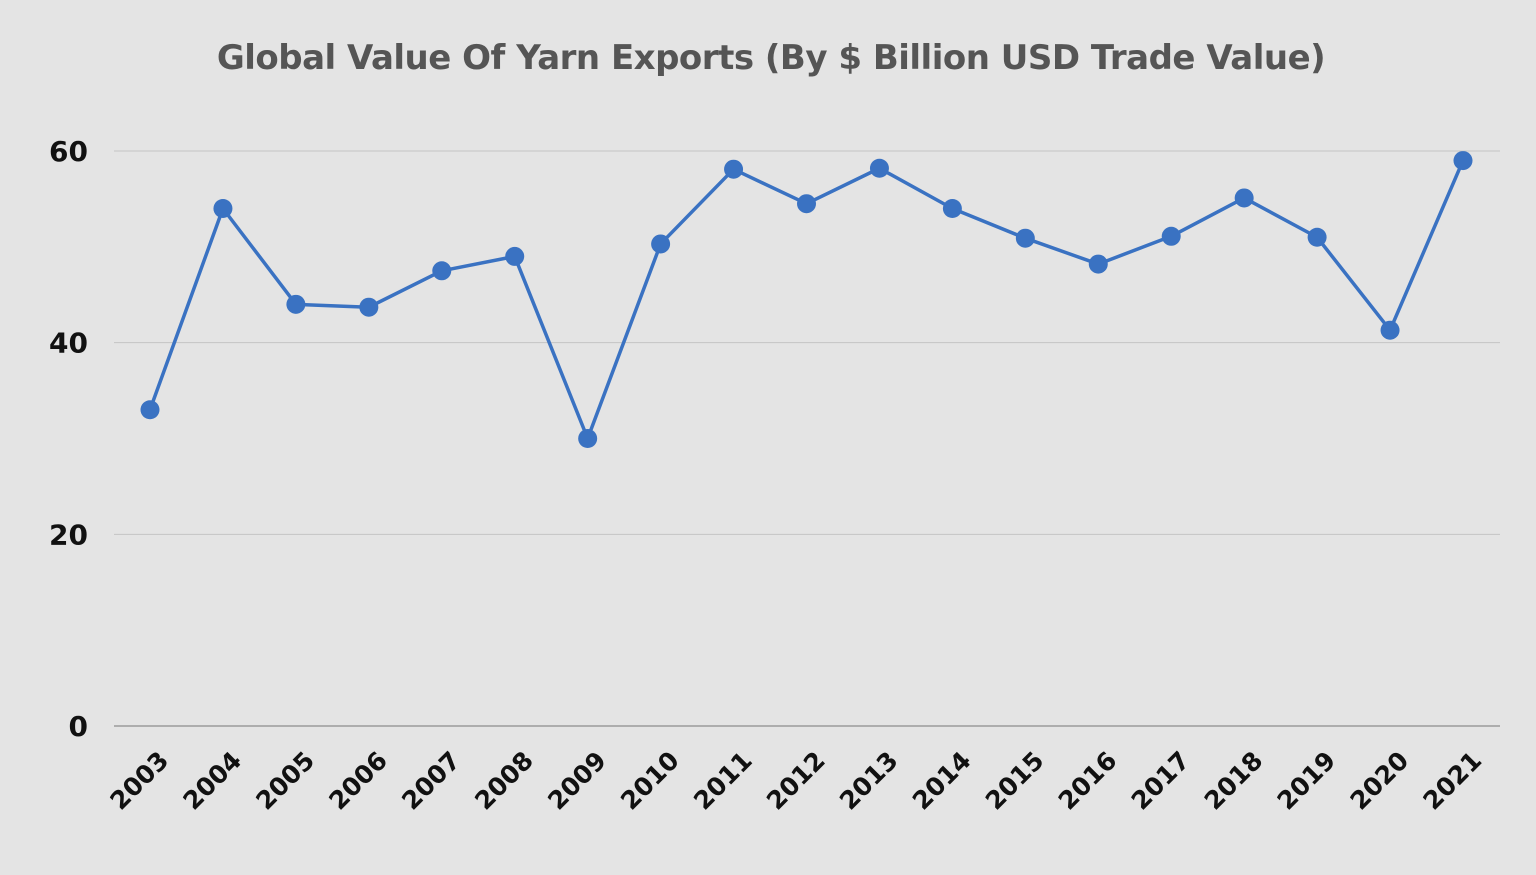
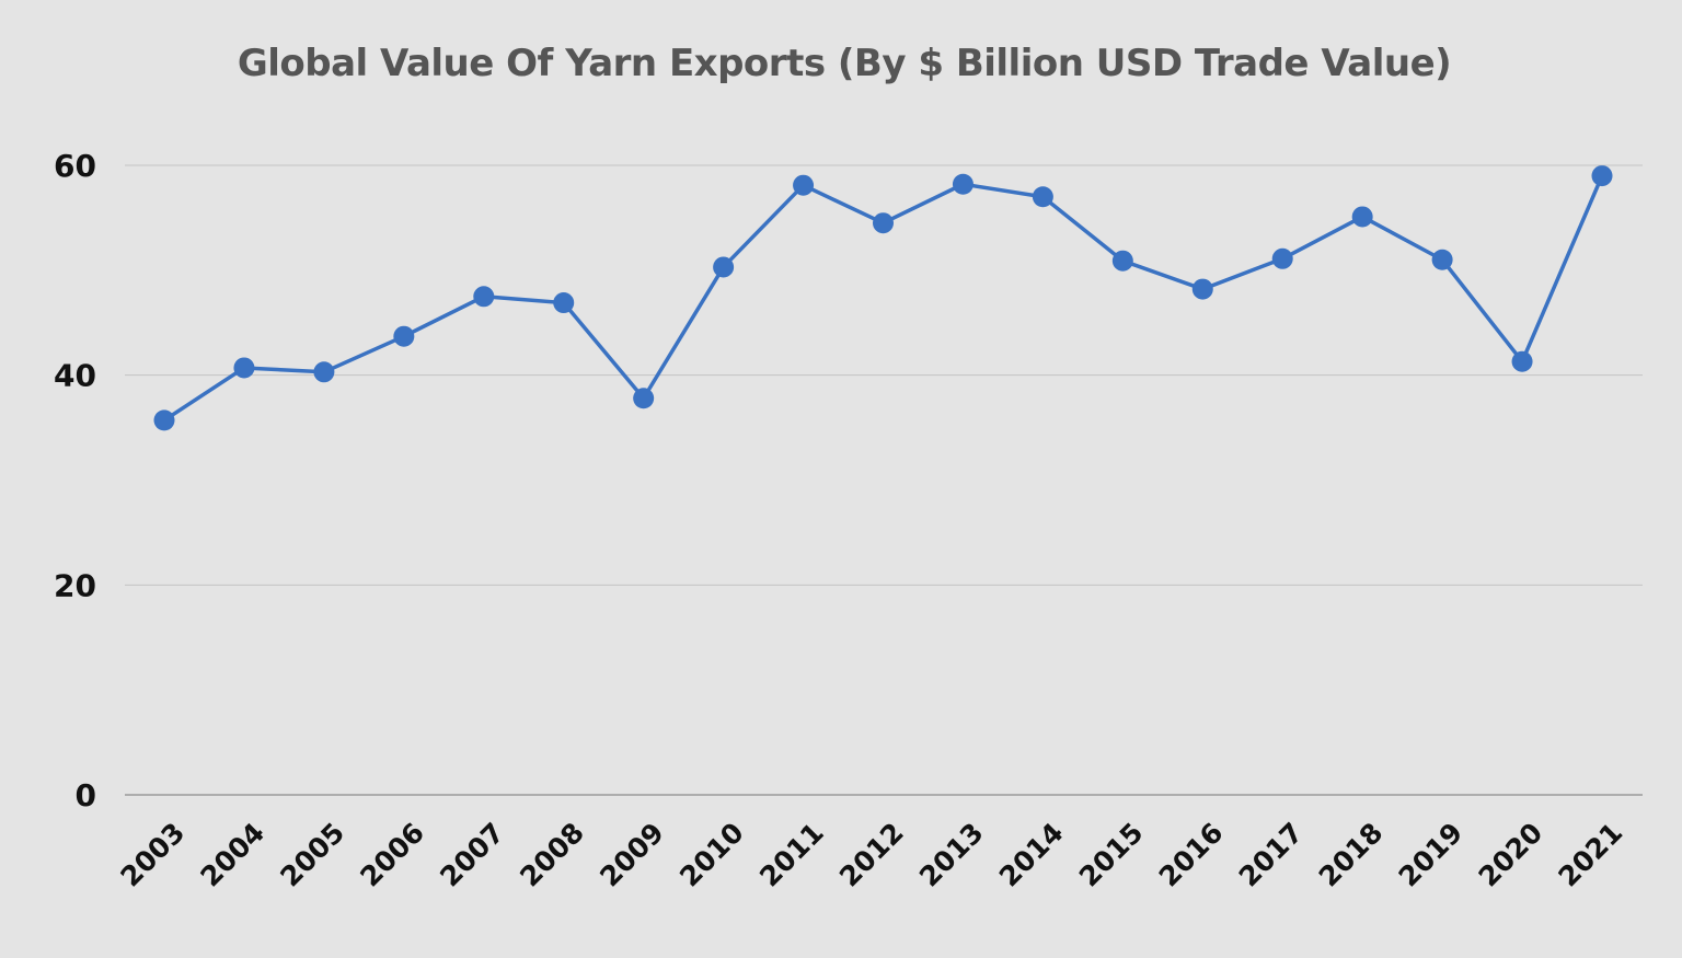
2003: 33 -> 36
2004: 54 -> 41
2005: 44 -> 40
2008: 49 -> 47
2009: 30 -> 38
2014: 54 -> 57
